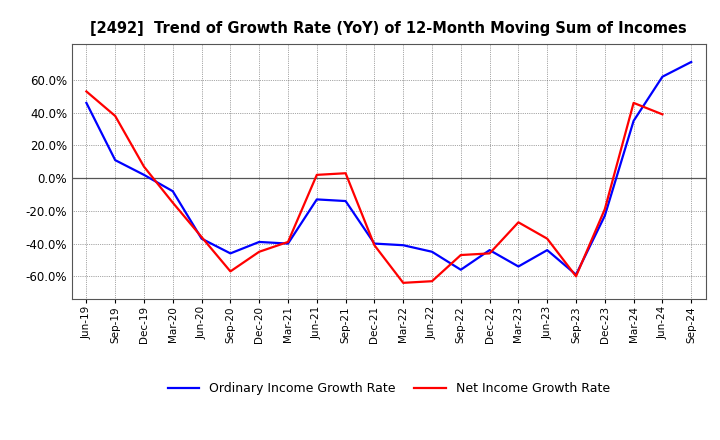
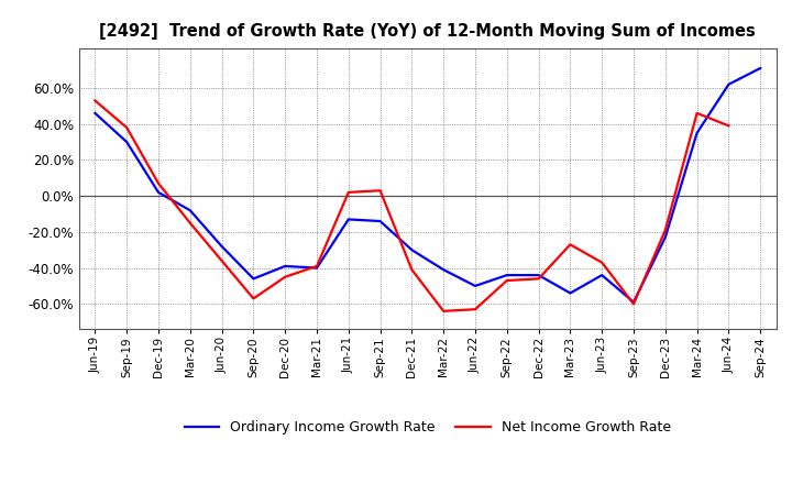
Ordinary Income Growth Rate/Sep-19: 11% -> 30%
Ordinary Income Growth Rate/Jun-20: -37% -> -28%
Ordinary Income Growth Rate/Dec-21: -40% -> -30%
Ordinary Income Growth Rate/Jun-22: -45% -> -50%
Ordinary Income Growth Rate/Sep-22: -56% -> -44%
